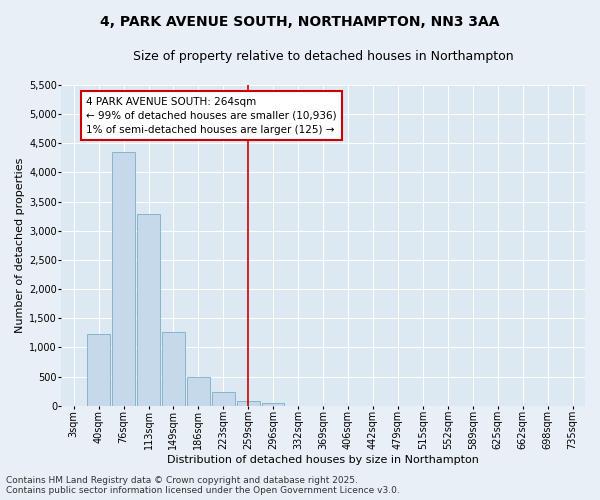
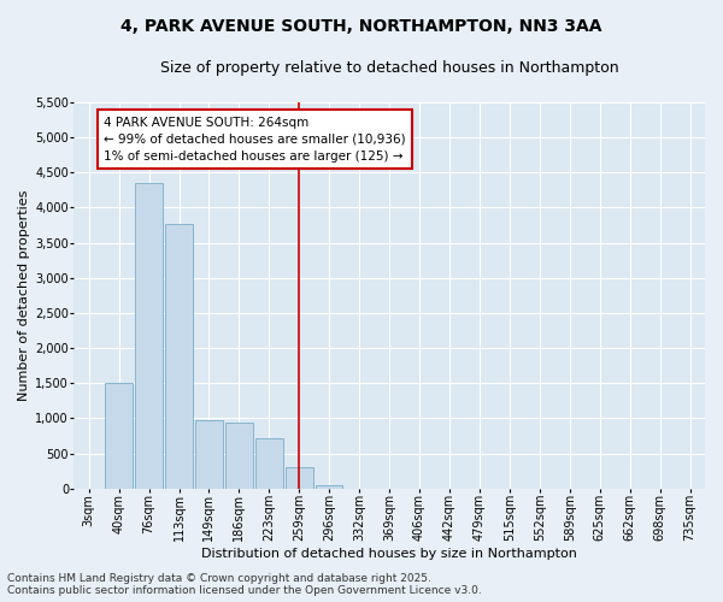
40sqm: 1,230 -> 1,500
113sqm: 3,280 -> 3,760
149sqm: 1,270 -> 980
186sqm: 500 -> 940
223sqm: 230 -> 720
259sqm: 90 -> 300
